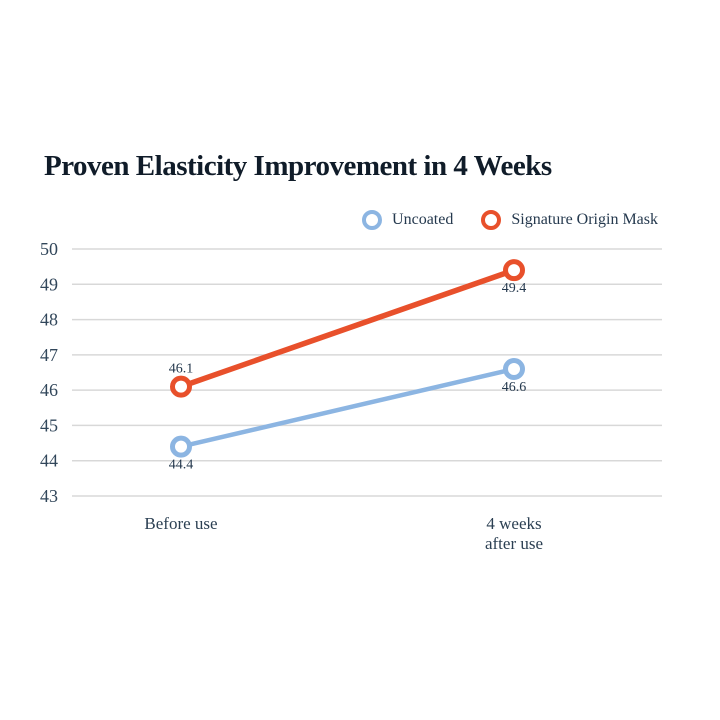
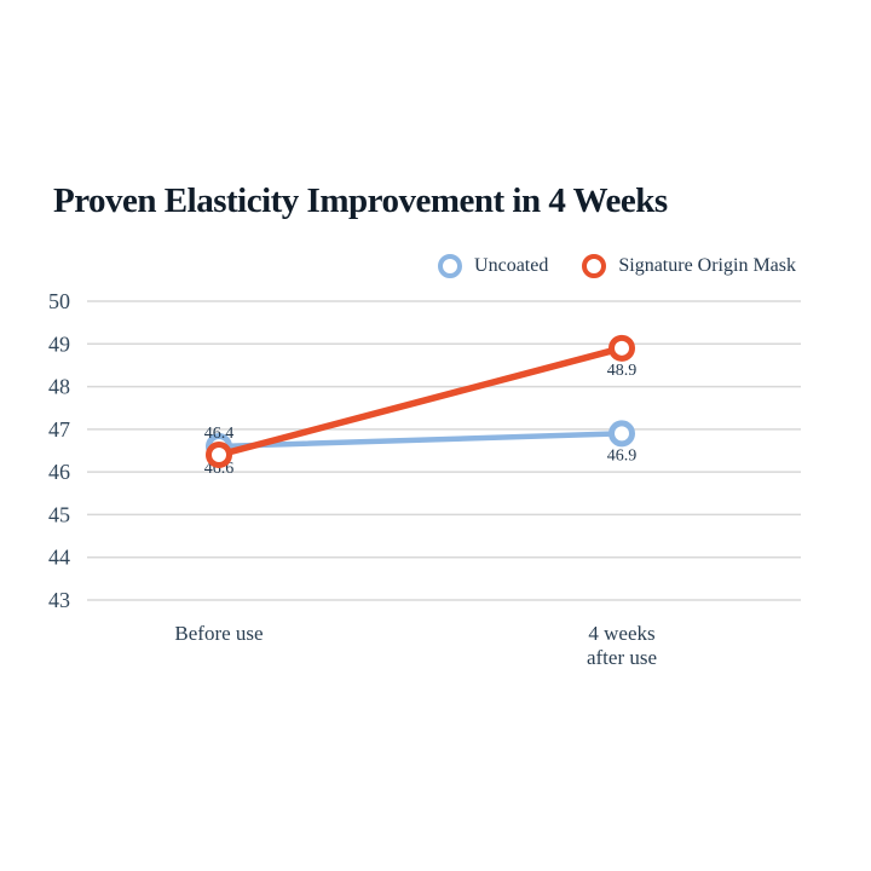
Uncoated/Before use: 44.4 -> 46.6
Signature Origin Mask/Before use: 46.1 -> 46.4
Uncoated/4 weeks after use: 46.6 -> 46.9
Signature Origin Mask/4 weeks after use: 49.4 -> 48.9
